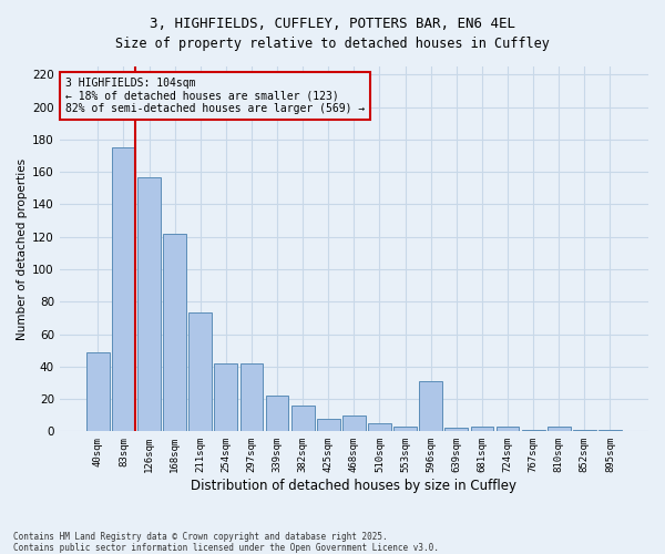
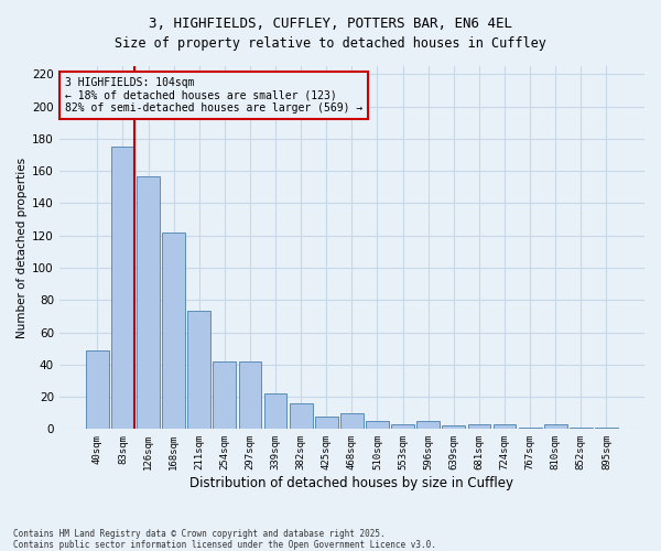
596sqm: 31 -> 5
